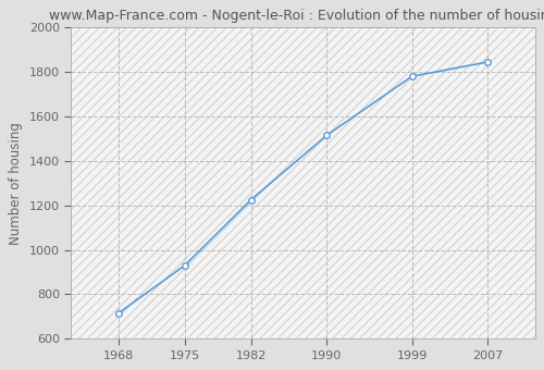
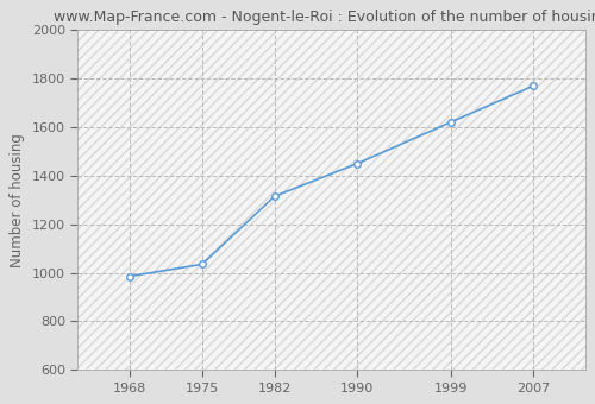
1968: 715 -> 985
1975: 930 -> 1035
1982: 1225 -> 1315
1990: 1515 -> 1450
1999: 1780 -> 1620
2007: 1845 -> 1770
